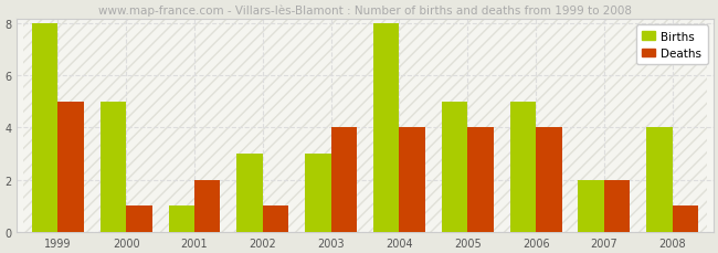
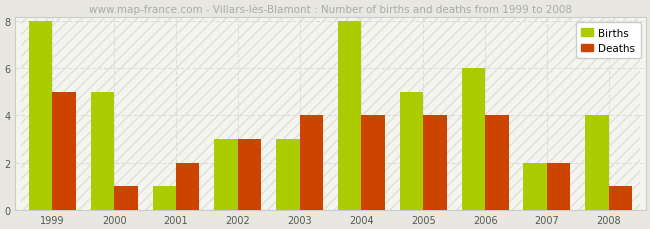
Deaths/2002: 1 -> 3
Births/2006: 5 -> 6
